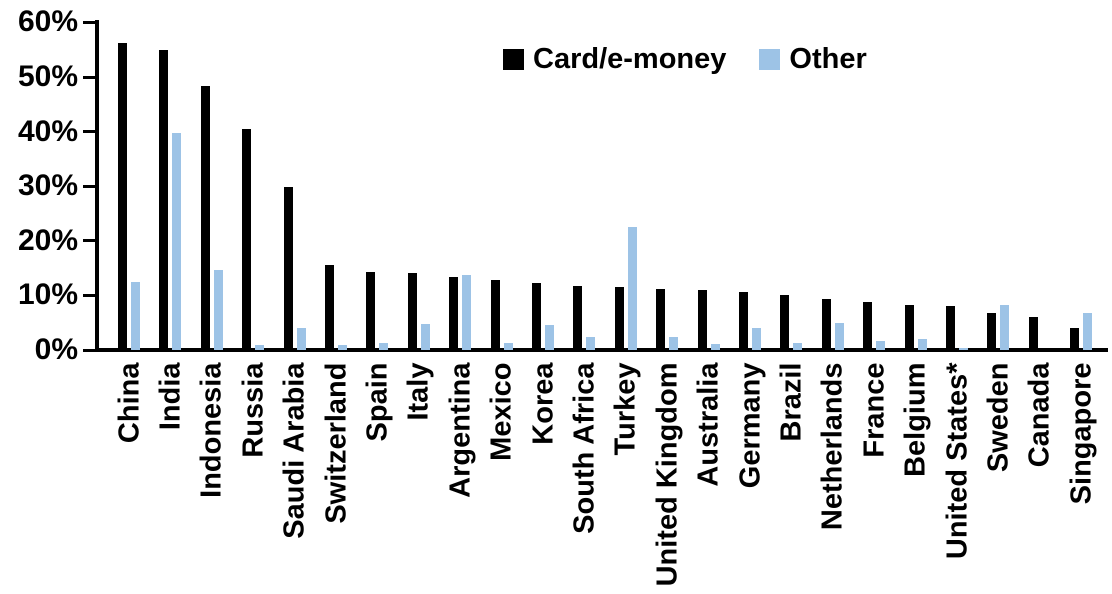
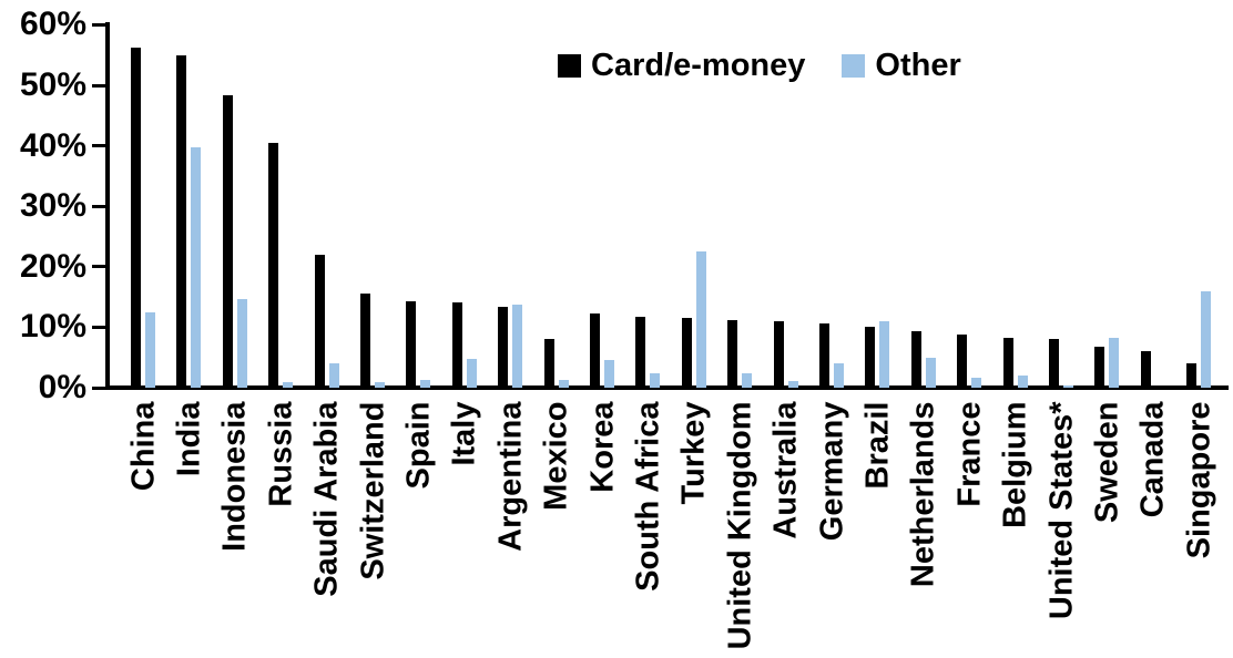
Card/e-money/Saudi Arabia: 30% -> 22%
Card/e-money/Mexico: 13% -> 8%
Other/Brazil: 1% -> 11%
Other/Singapore: 7% -> 16%
